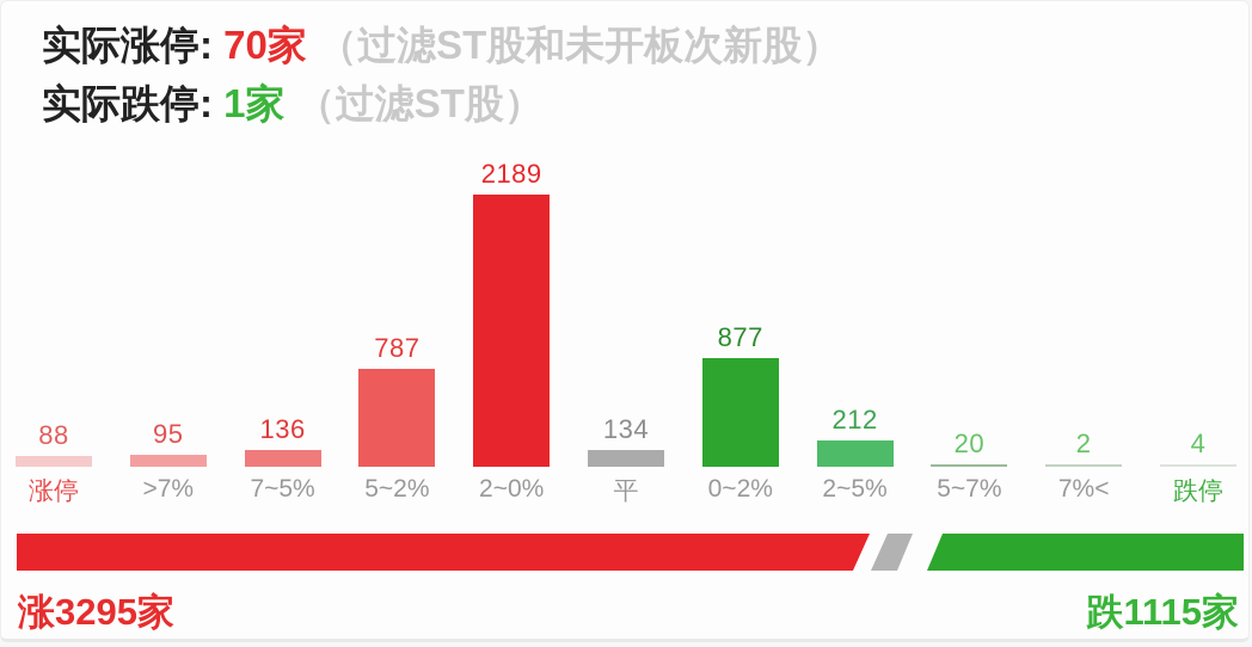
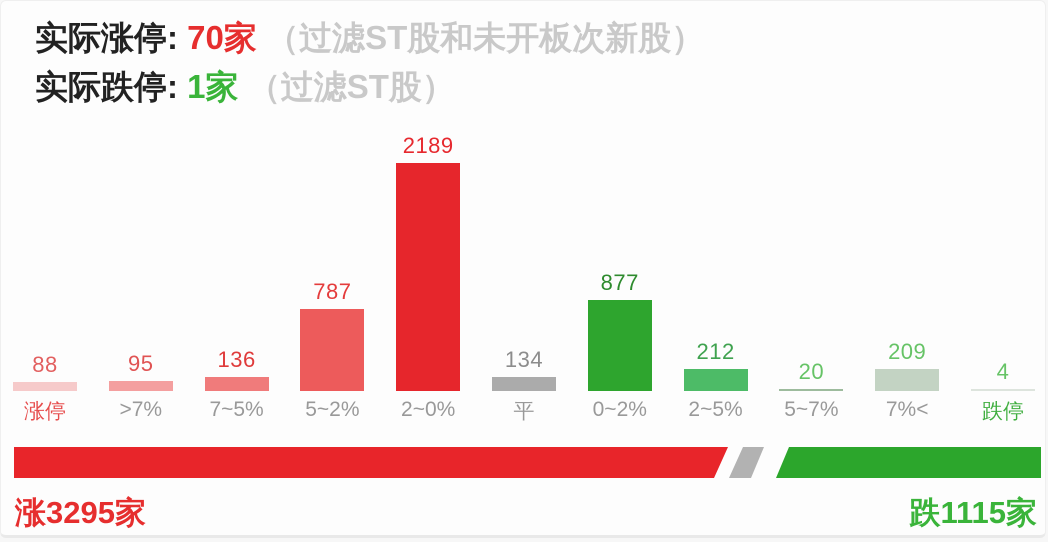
7%<: 2 -> 209
